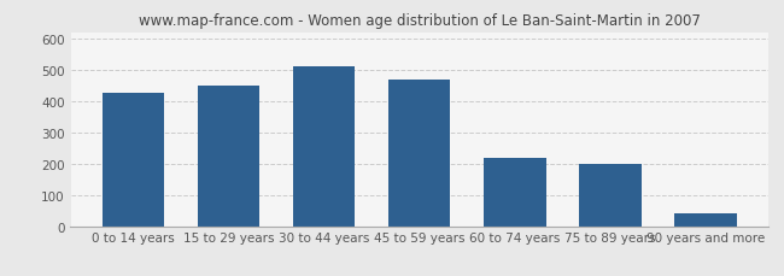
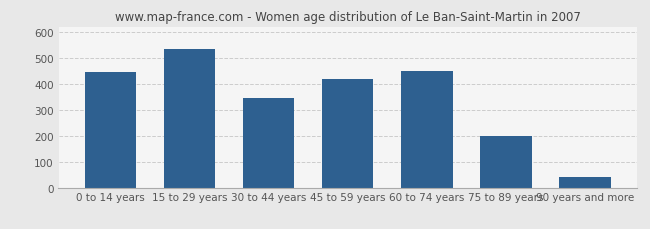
0 to 14 years: 425 -> 445
15 to 29 years: 448 -> 535
30 to 44 years: 512 -> 345
45 to 59 years: 468 -> 420
60 to 74 years: 219 -> 450
